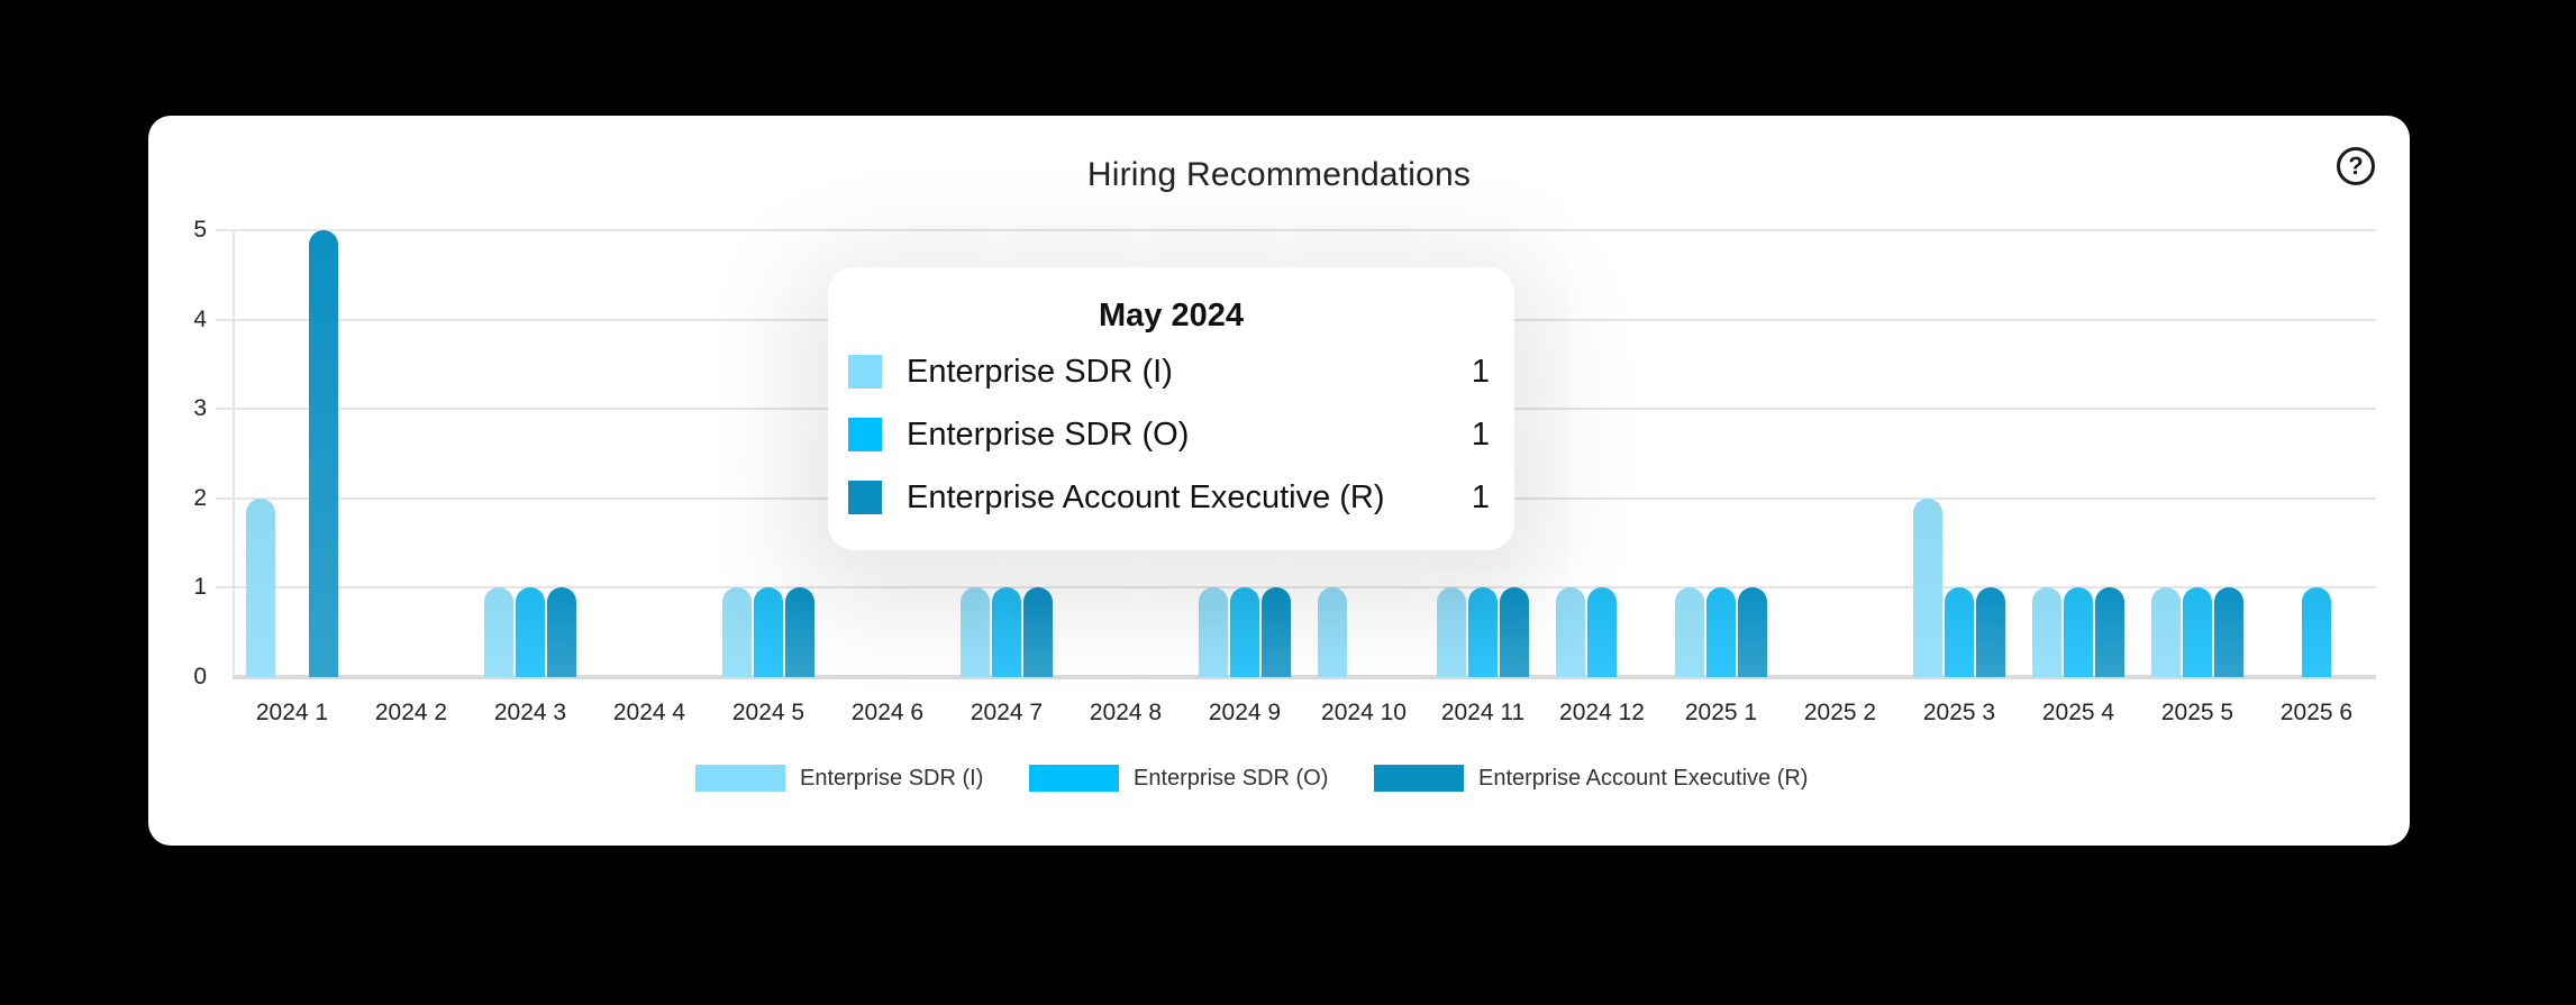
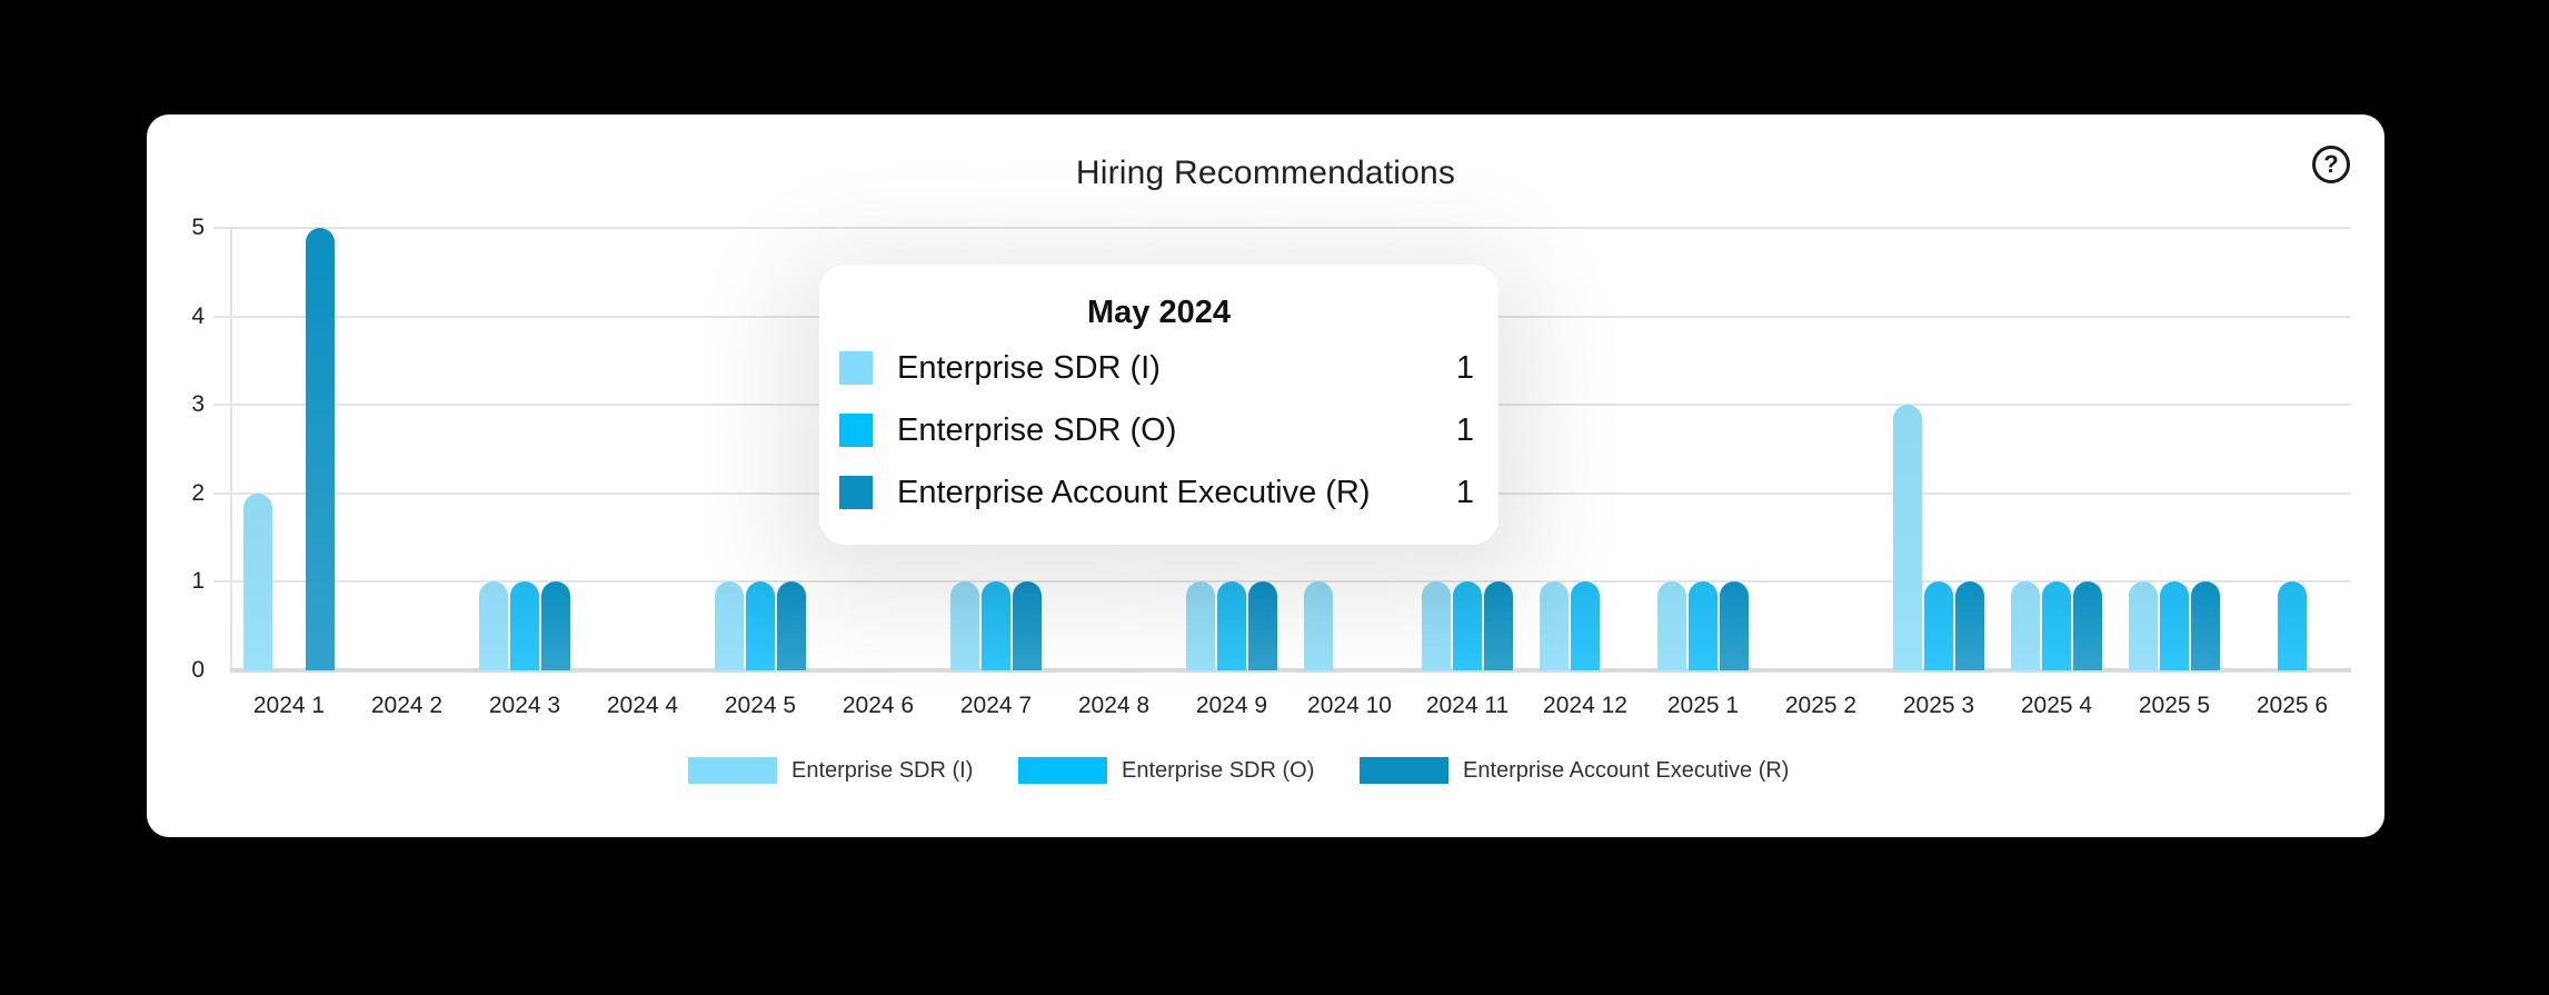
Enterprise SDR (I)/2025 3: 2 -> 3
